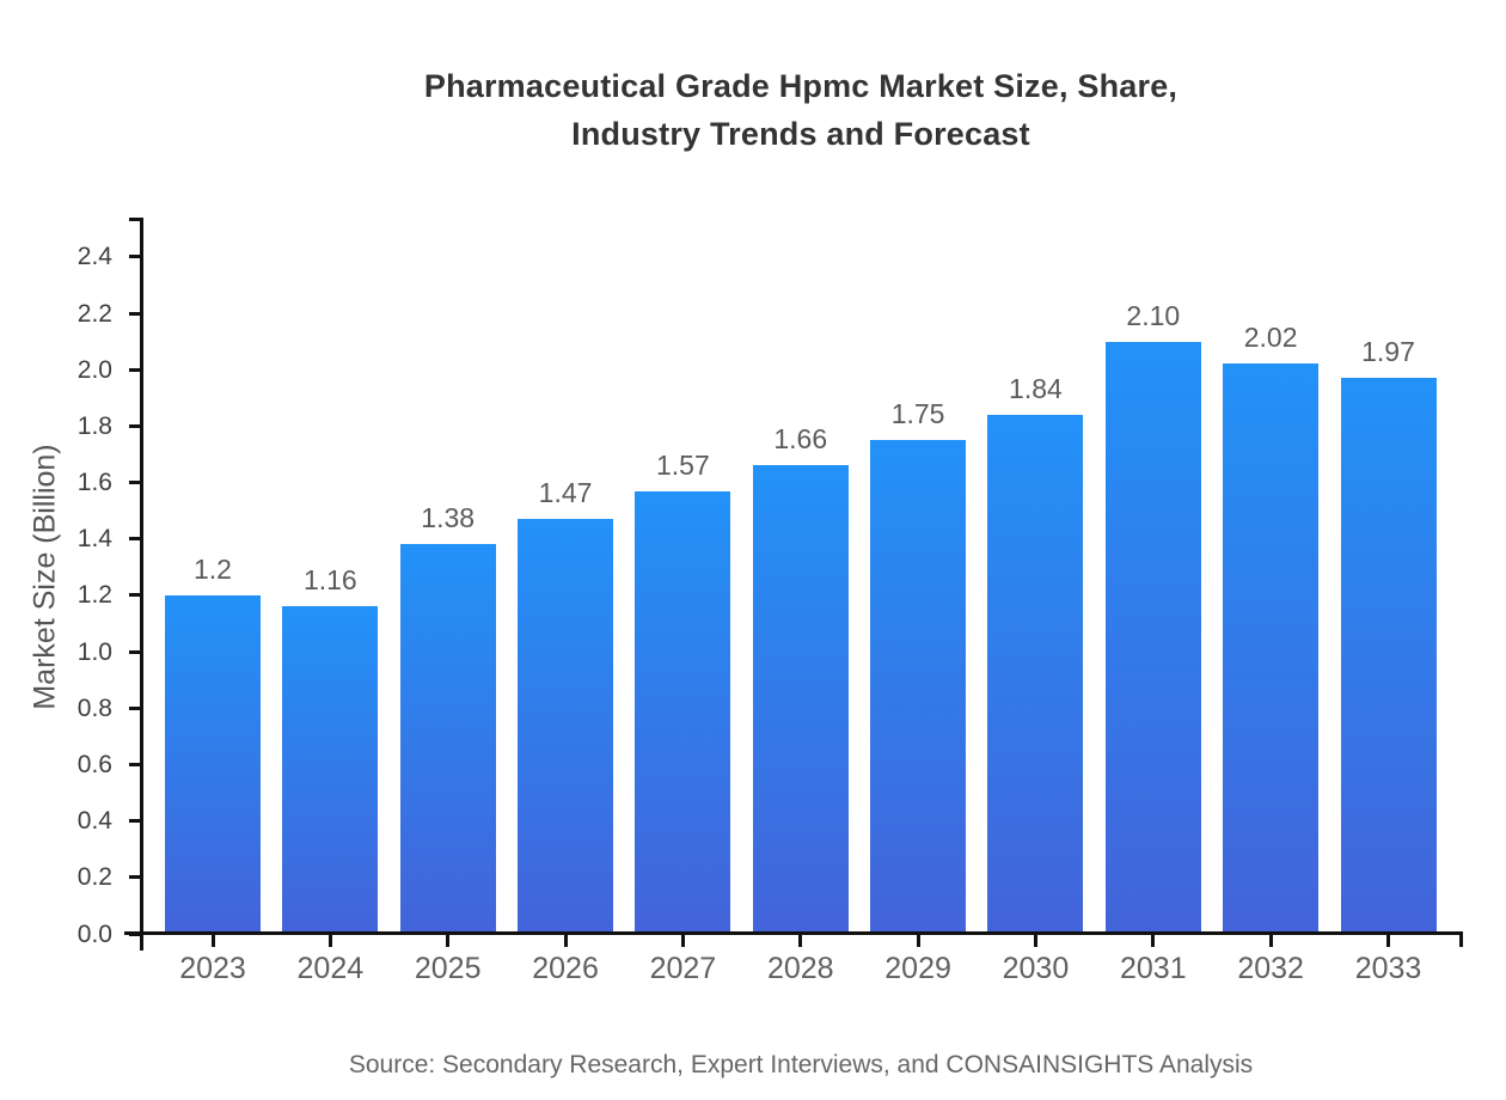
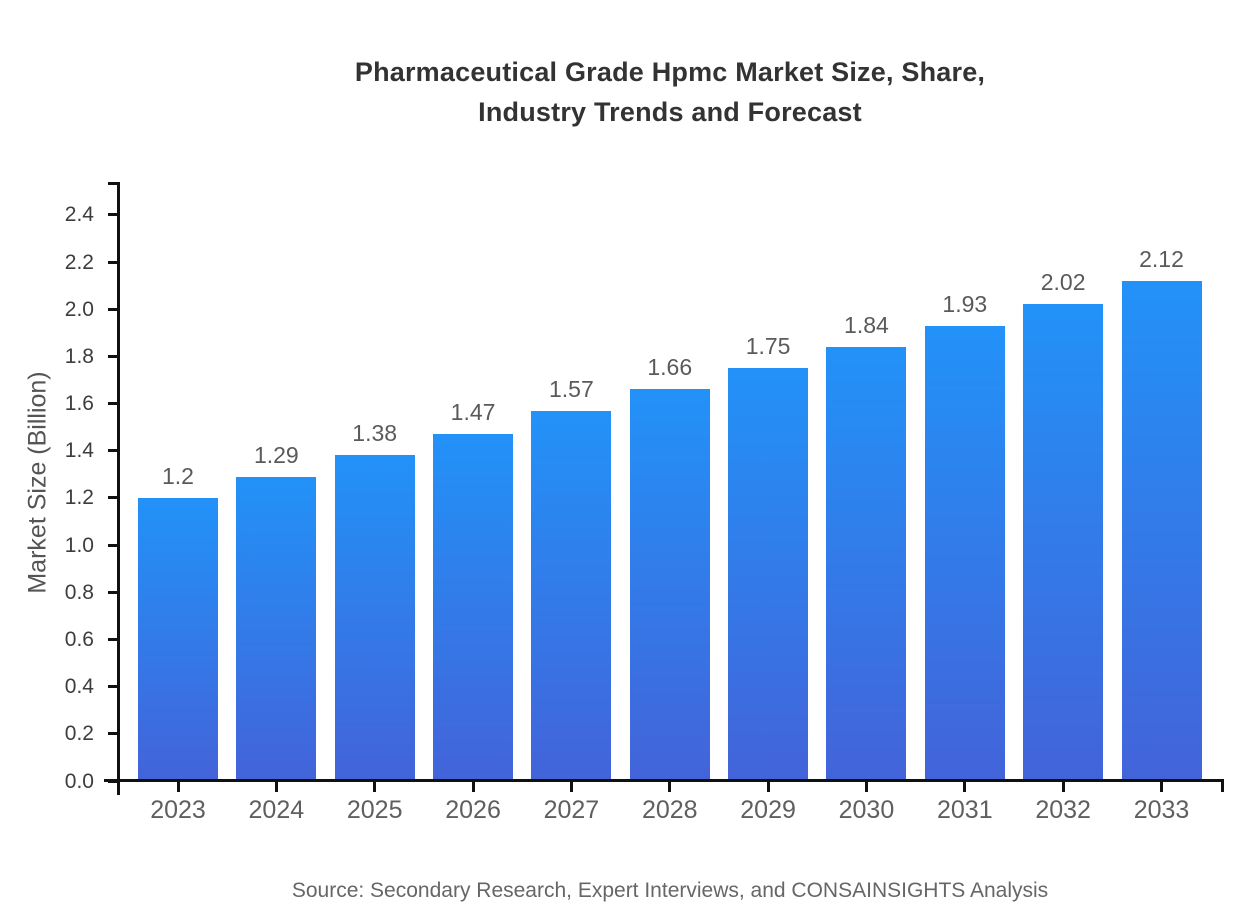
2024: 1.16 -> 1.29
2031: 2.10 -> 1.93
2033: 1.97 -> 2.12
